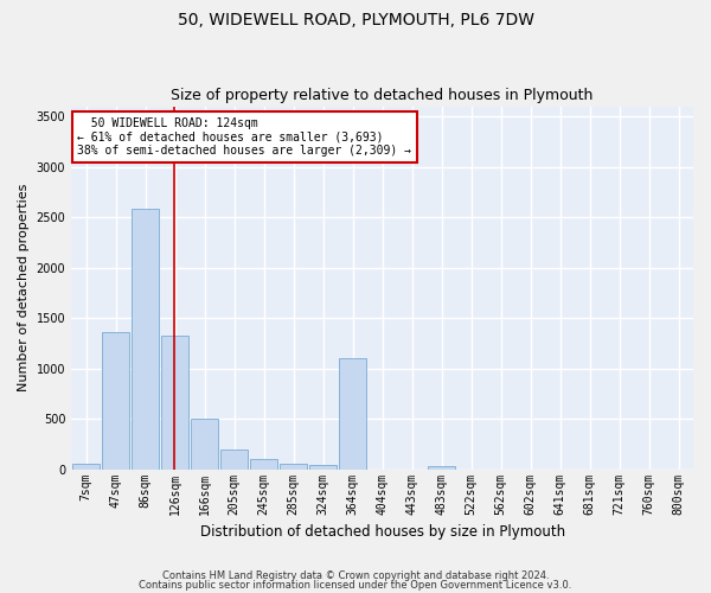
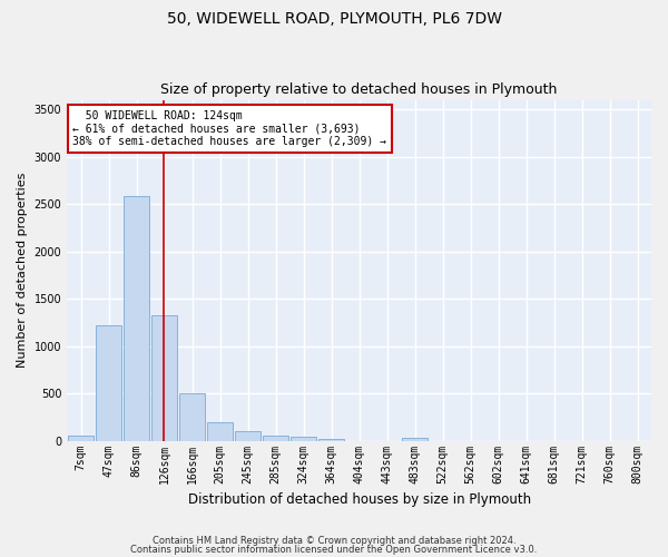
47sqm: 1360 -> 1220
364sqm: 1100 -> 20
